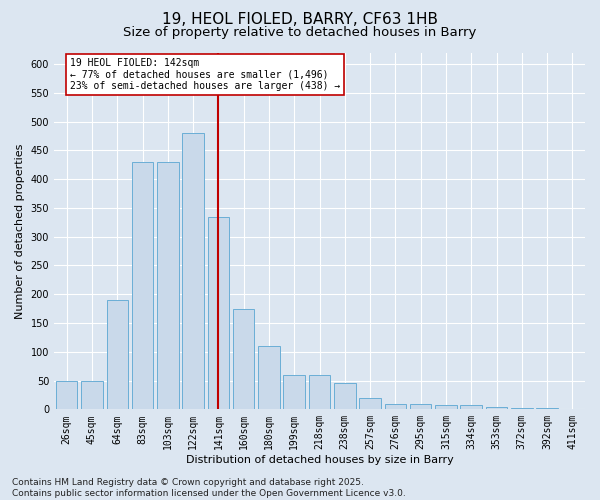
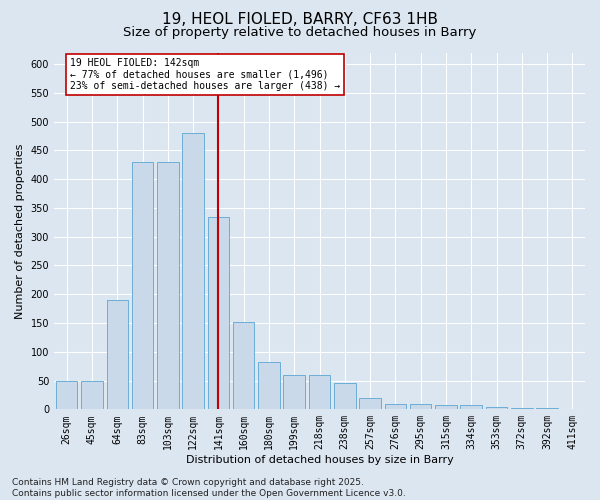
160sqm: 175 -> 152
180sqm: 110 -> 82
